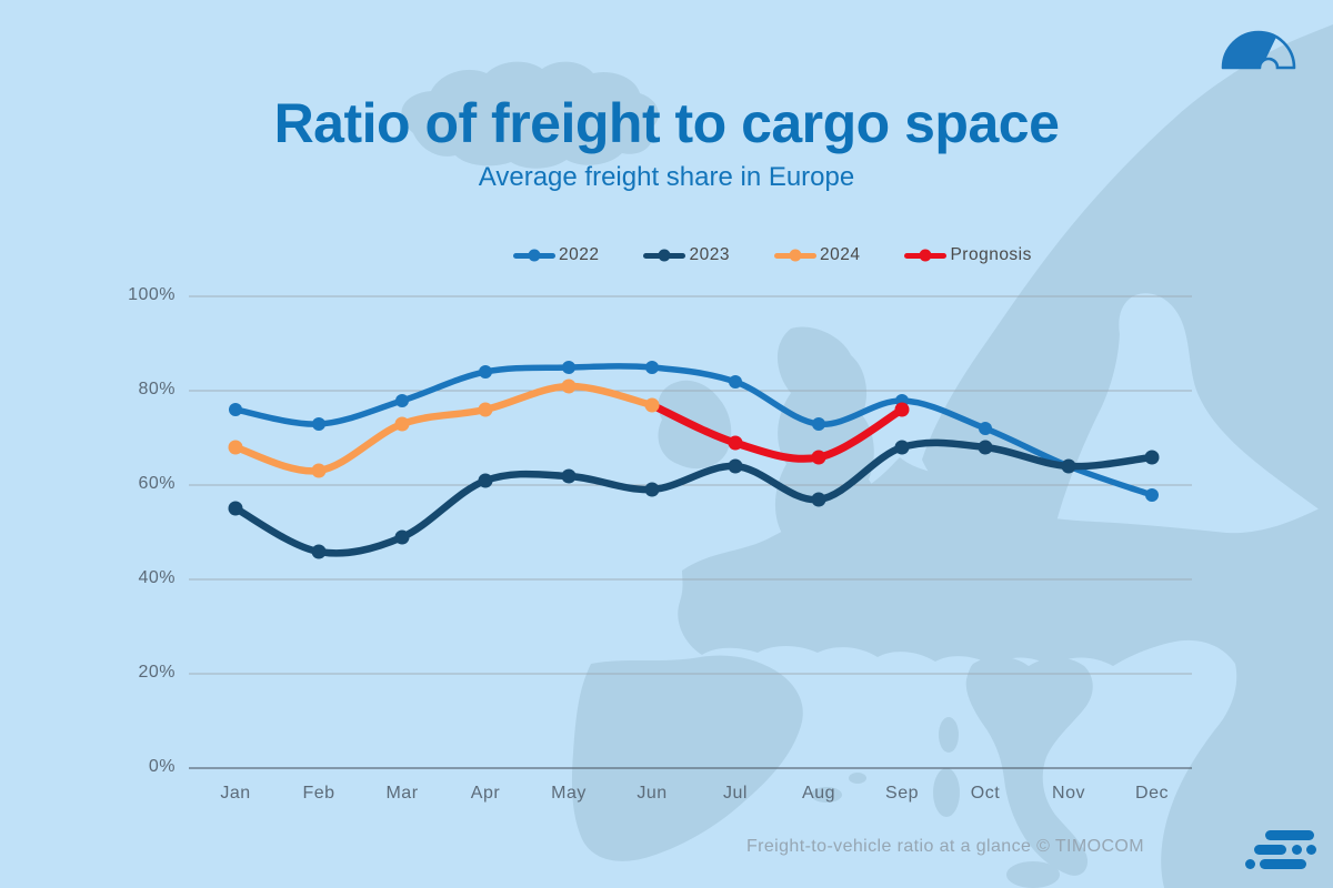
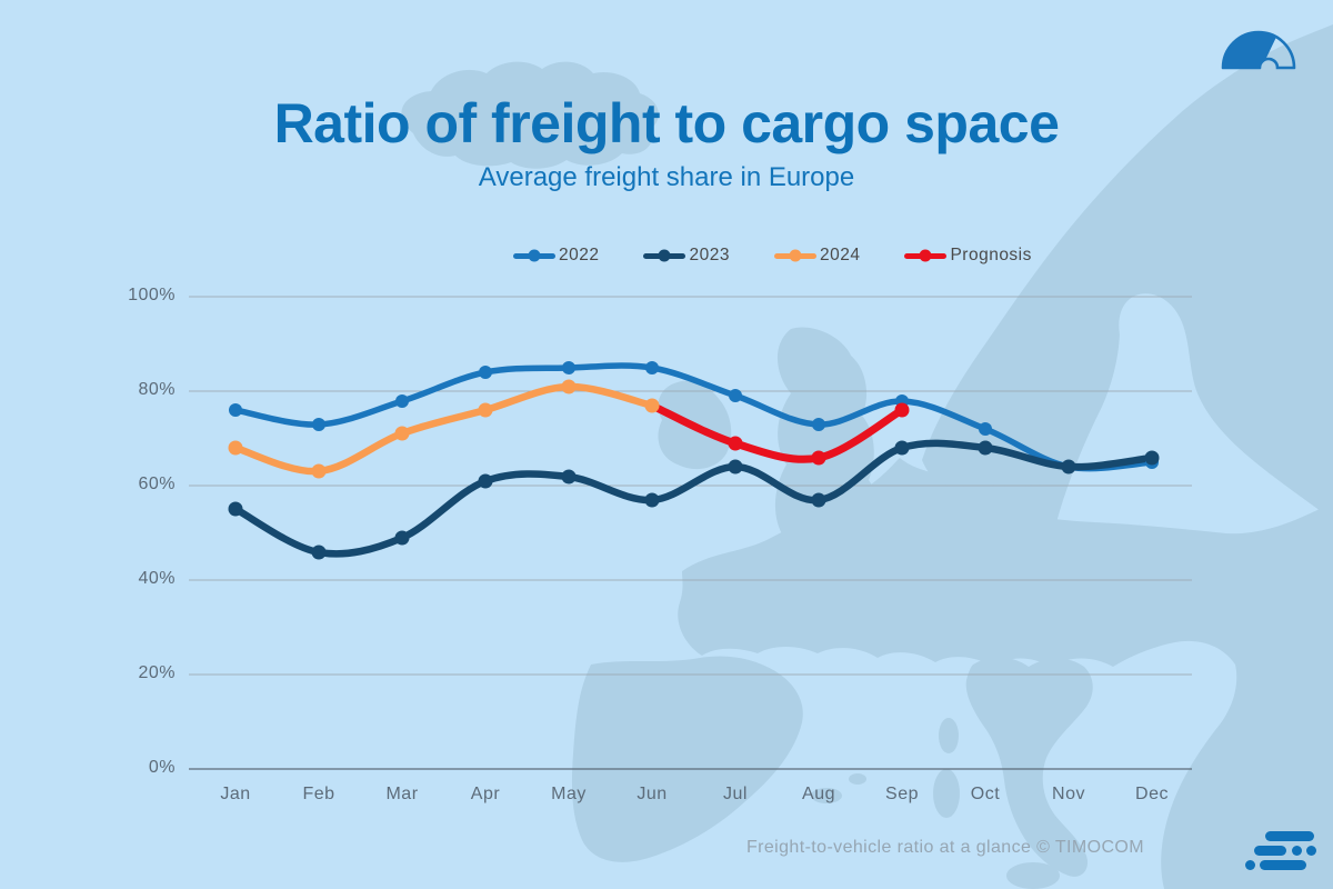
2024/Mar: 73% -> 71%
2023/Jun: 59% -> 57%
2022/Jul: 82% -> 79%
2022/Dec: 58% -> 65%
